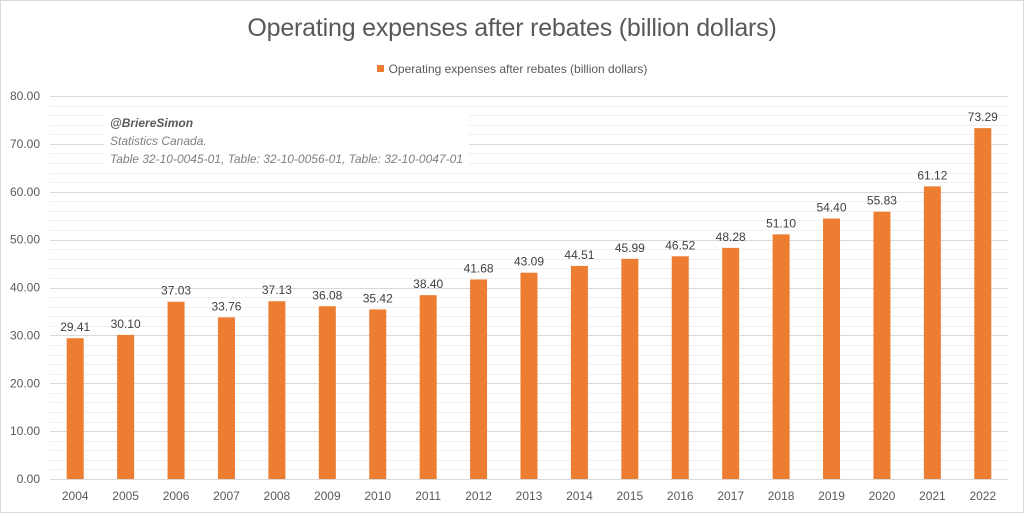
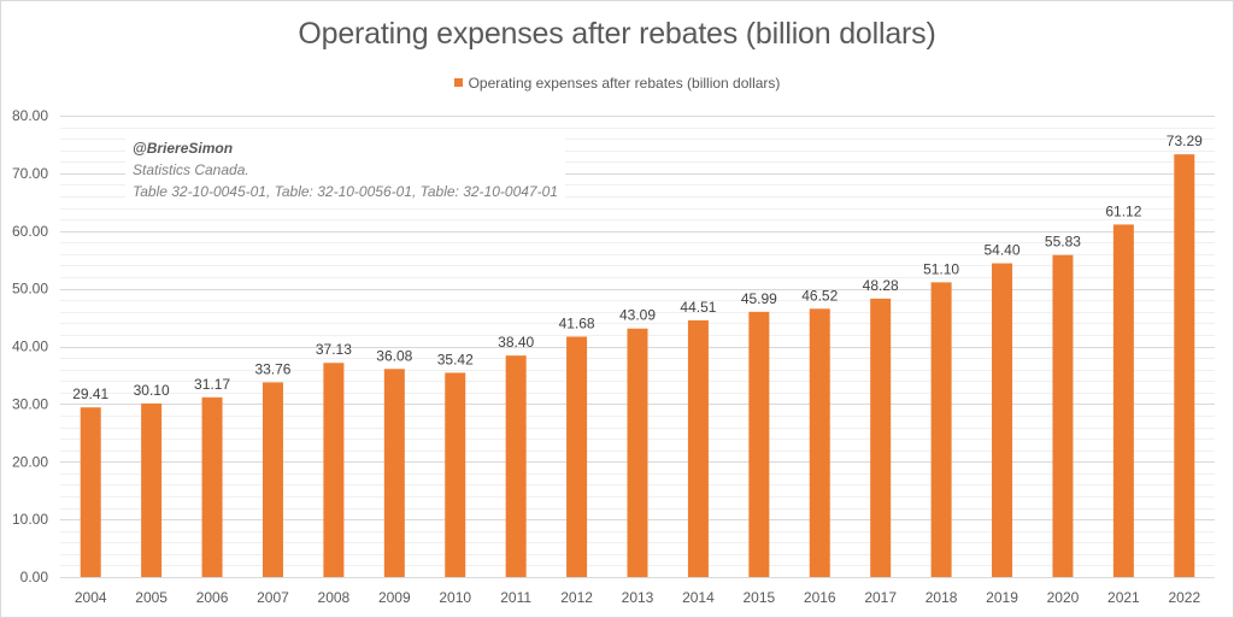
2006: 37.03 -> 31.17
